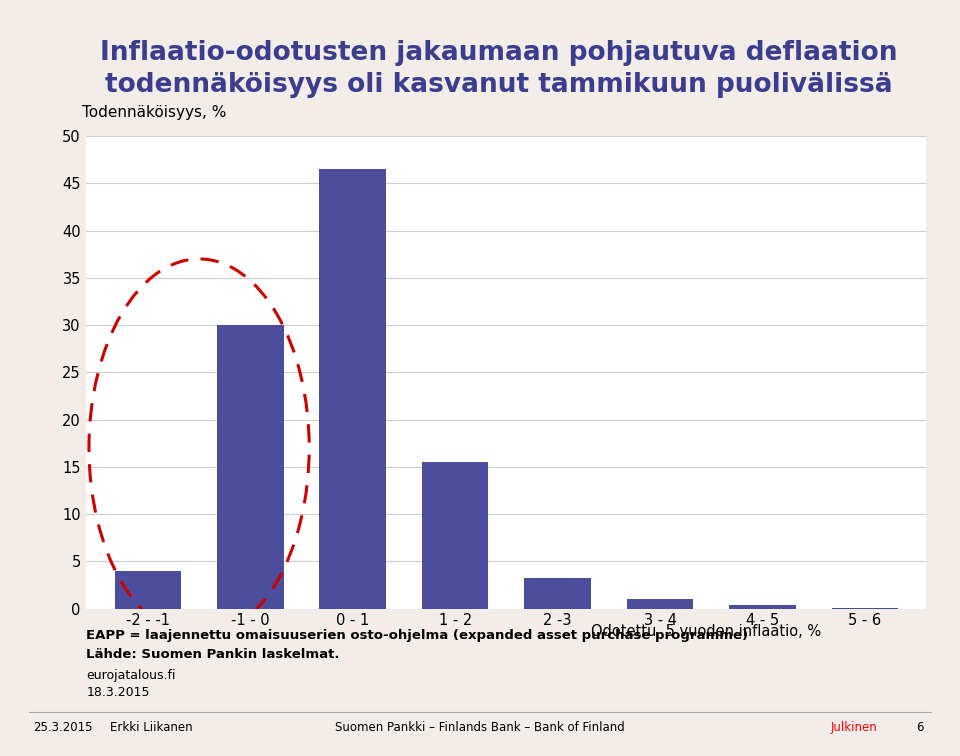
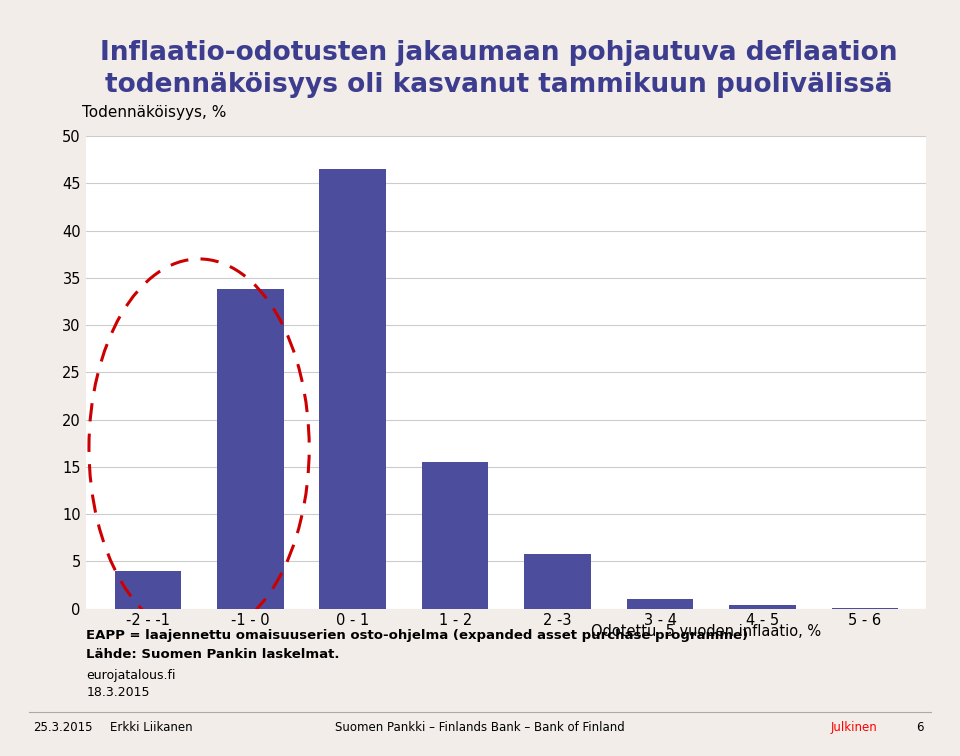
-1 - 0: 30.0 -> 33.8
2 -3: 3.2 -> 5.8
